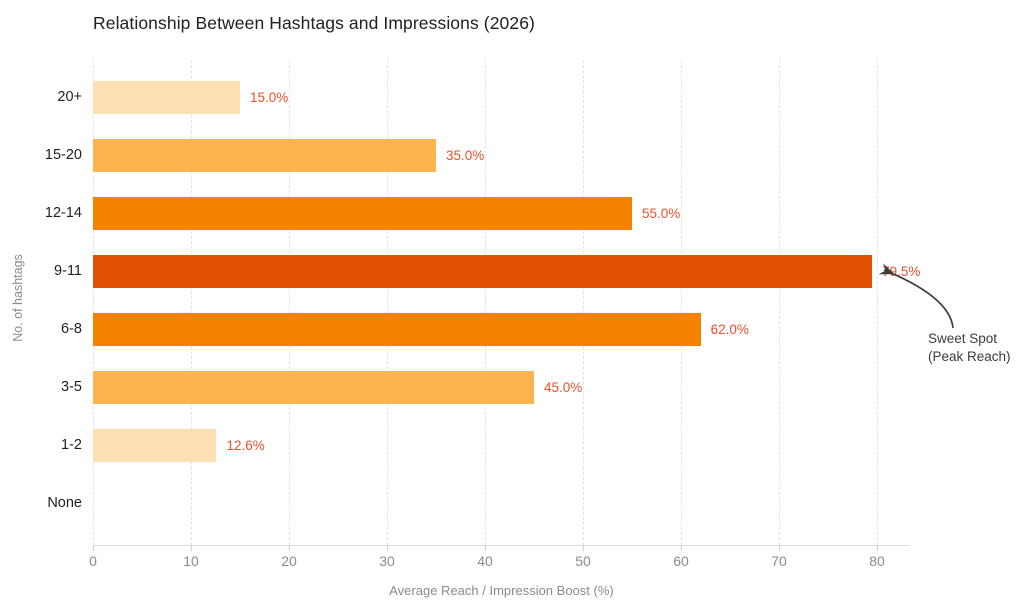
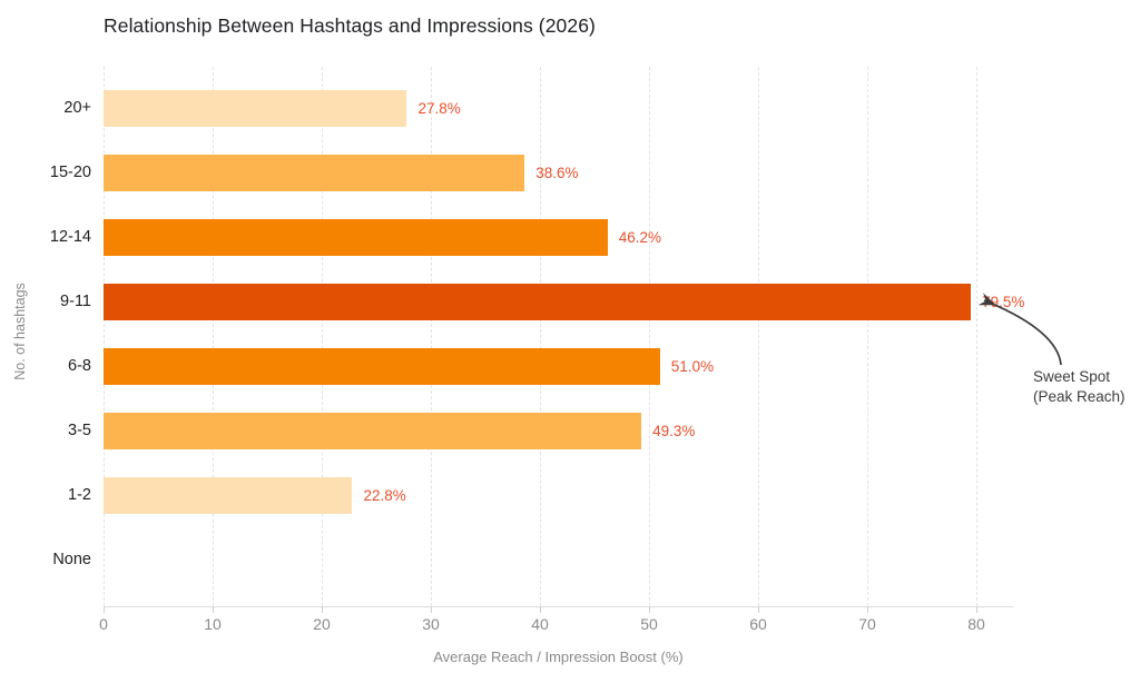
20+: 15.0% -> 27.8%
15-20: 35.0% -> 38.6%
12-14: 55.0% -> 46.2%
6-8: 62.0% -> 51.0%
3-5: 45.0% -> 49.3%
1-2: 12.6% -> 22.8%
